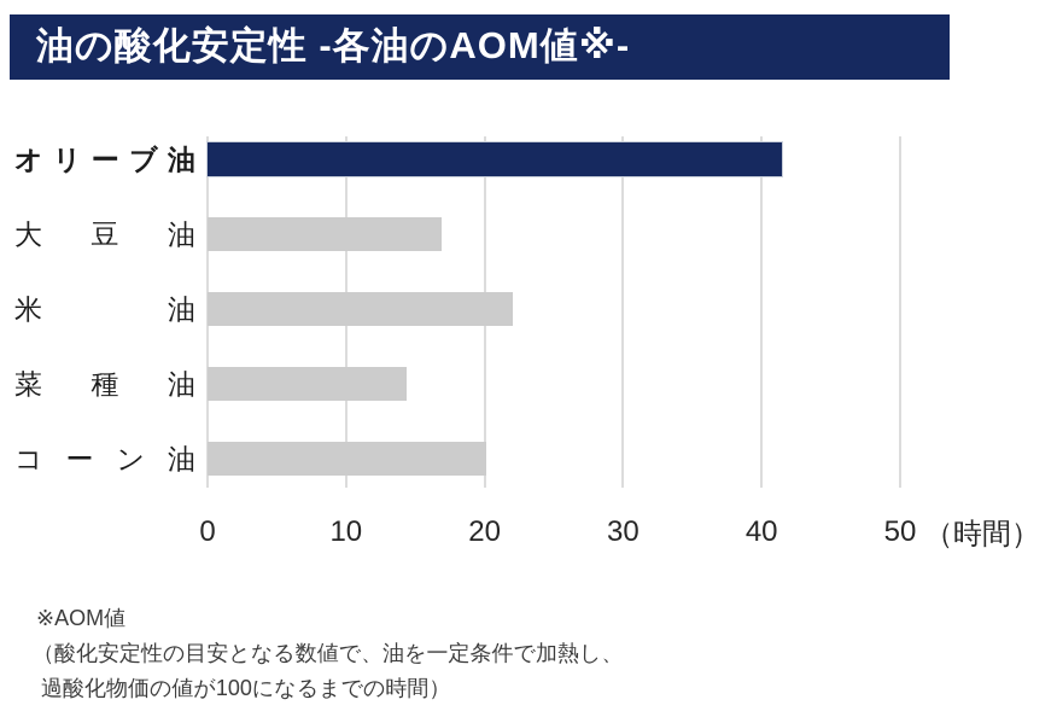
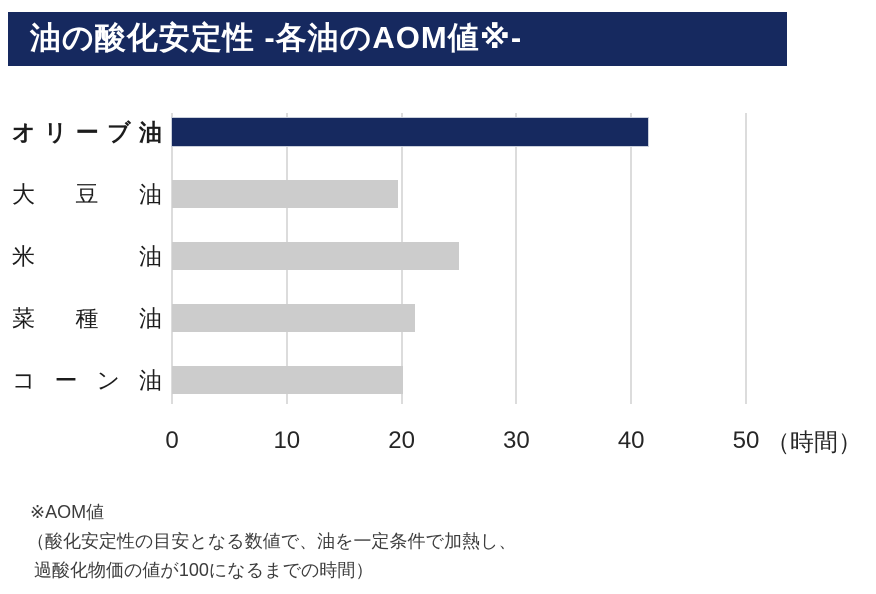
大豆油: 16.9 -> 19.7
米油: 22.0 -> 25.0
菜種油: 14.4 -> 21.2
